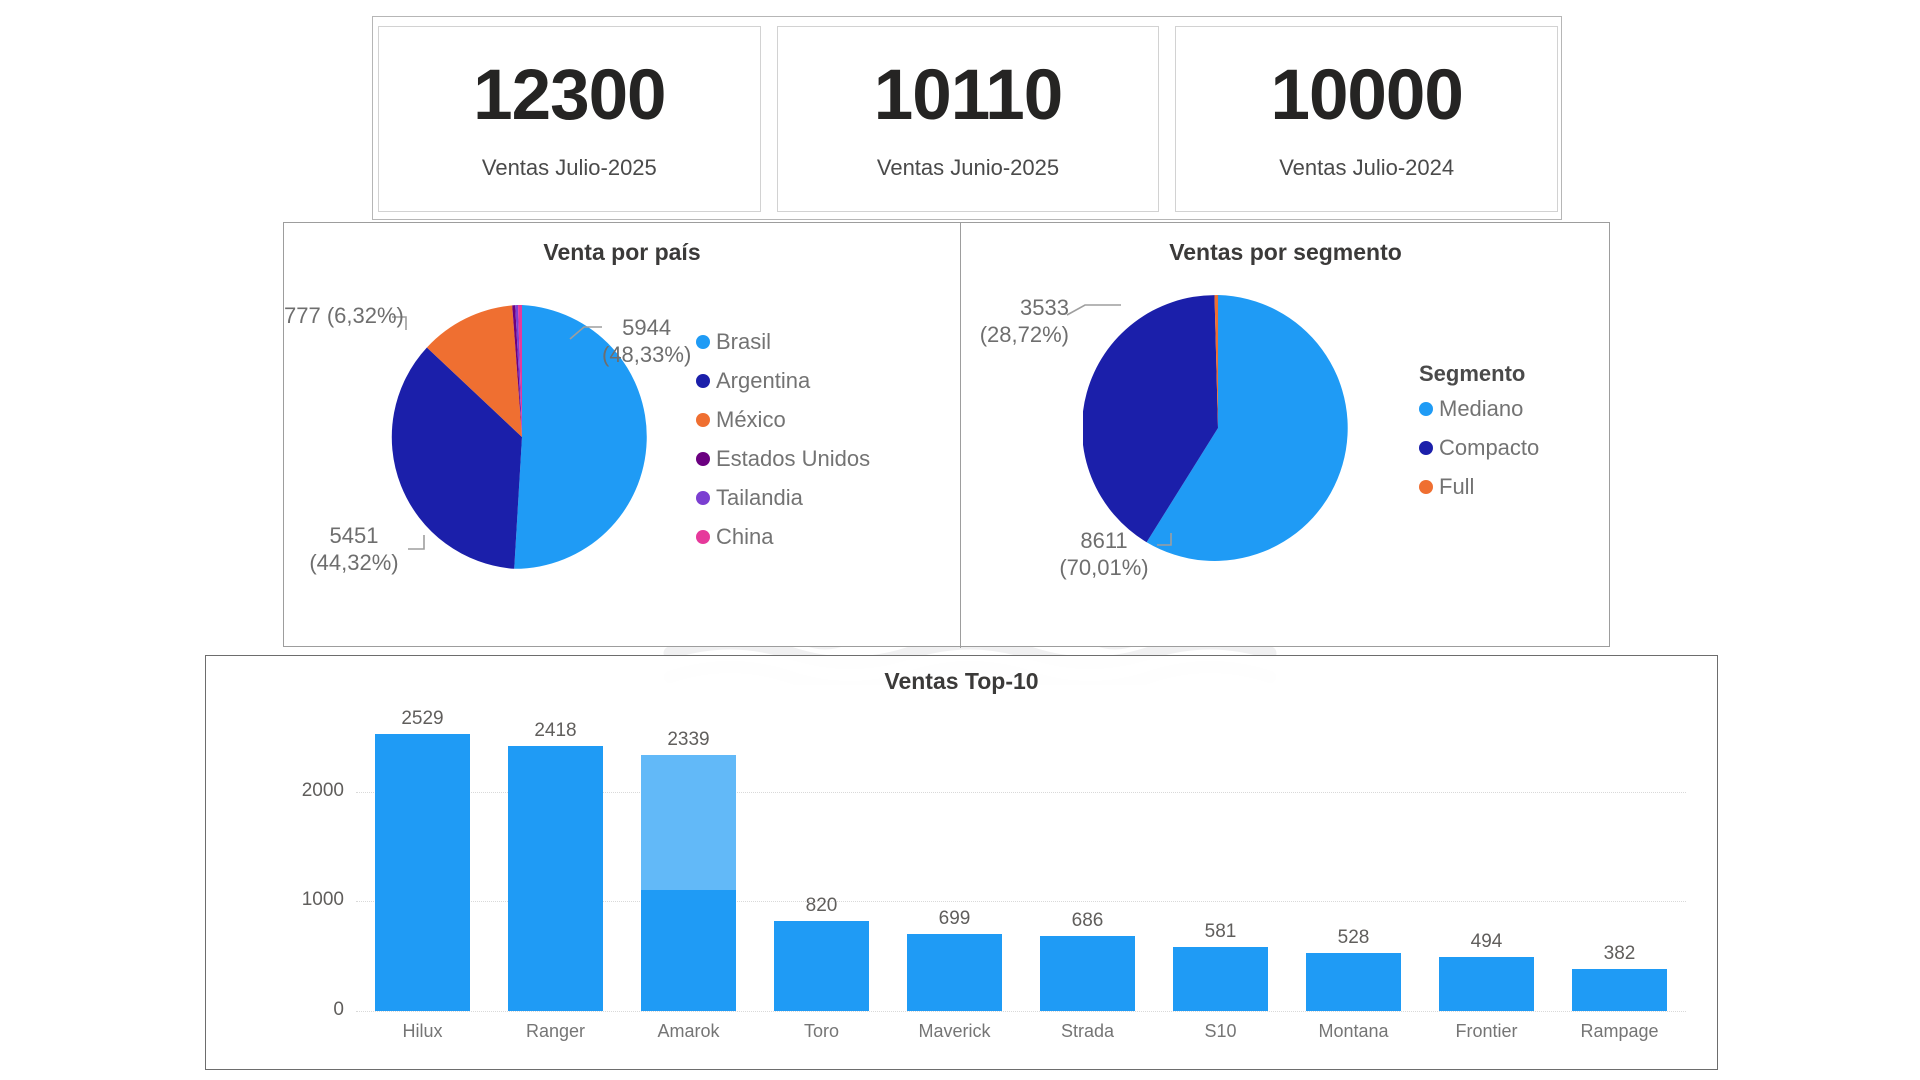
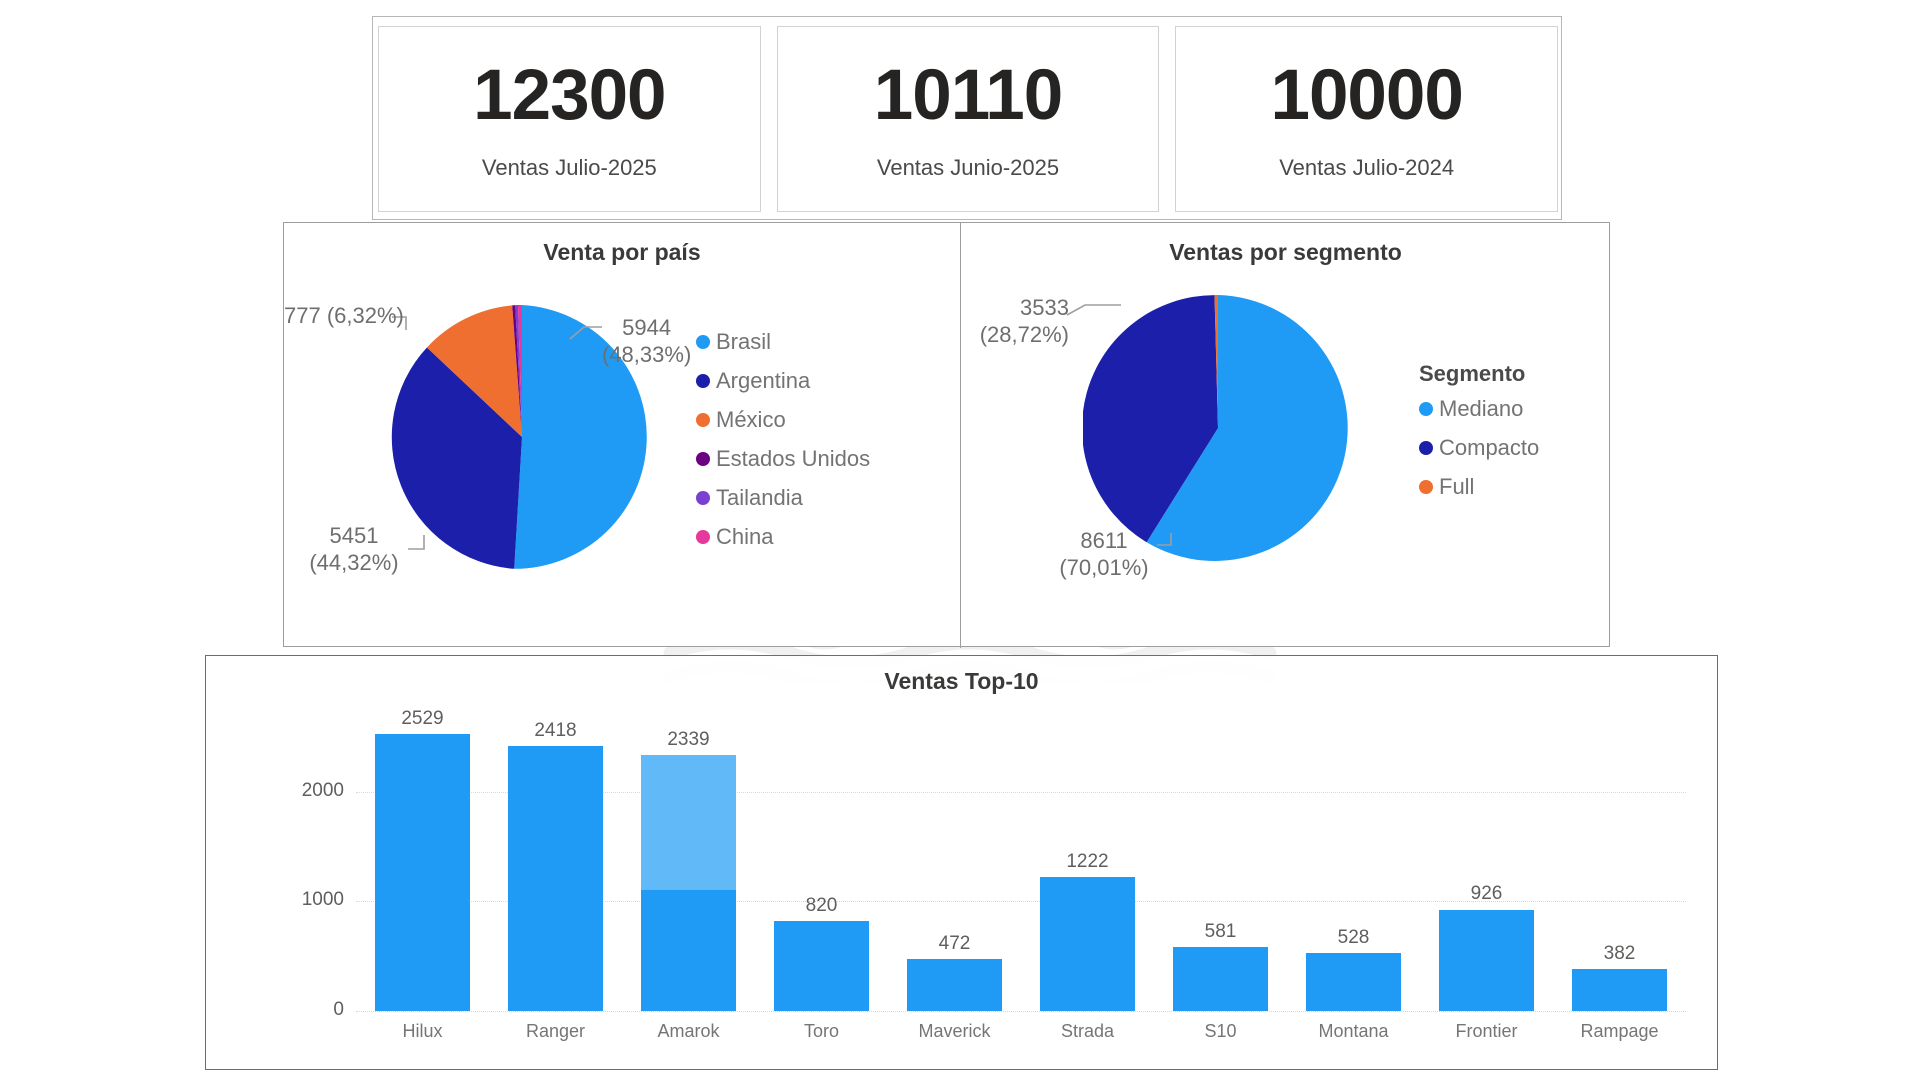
Ventas Top-10/Maverick: 699 -> 472
Ventas Top-10/Strada: 686 -> 1222
Ventas Top-10/Frontier: 494 -> 926
